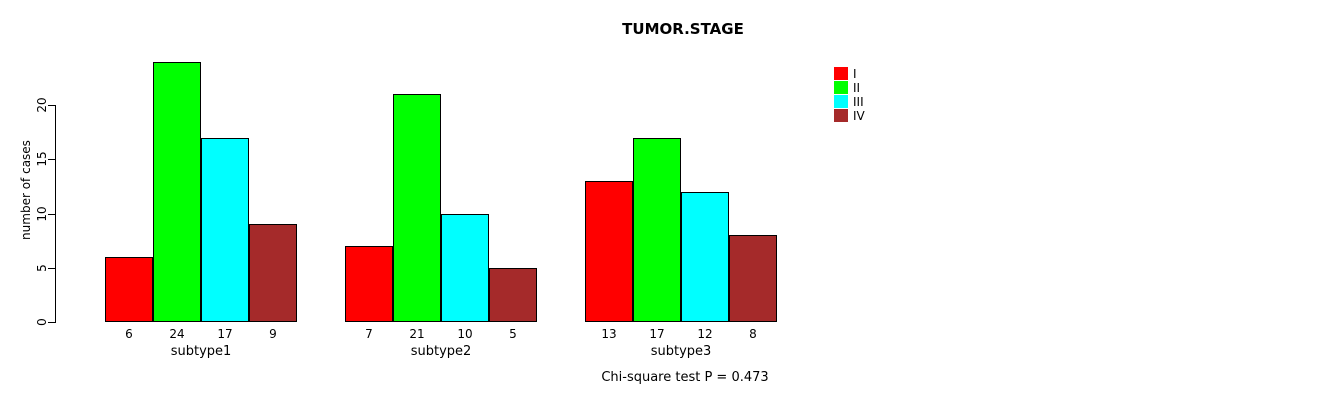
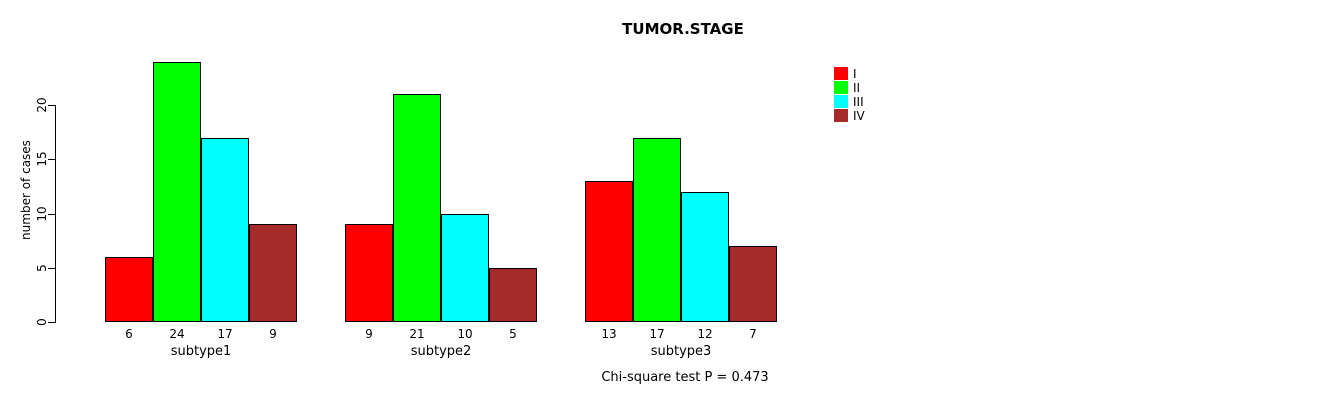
I/subtype2: 7 -> 9
IV/subtype3: 8 -> 7
